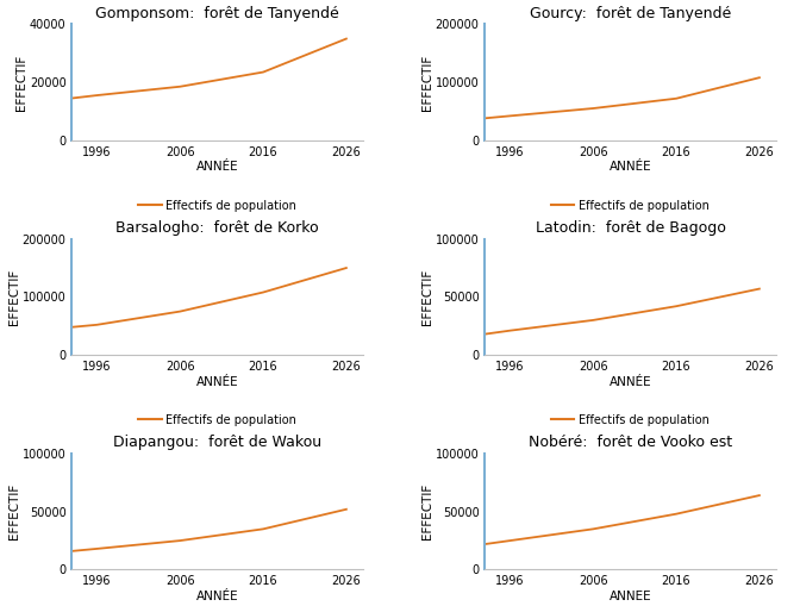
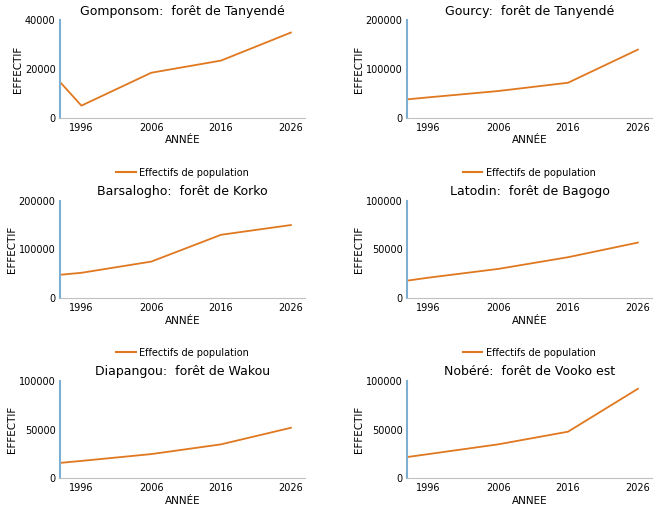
Gomponsom: forêt de Tanyendé/1996: 15500 -> 5000
Gourcy: forêt de Tanyendé/2026: 108000 -> 140000
Barsalogho: forêt de Korko/2016: 108000 -> 130000
Nobéré: forêt de Vooko est/2026: 64000 -> 92000
